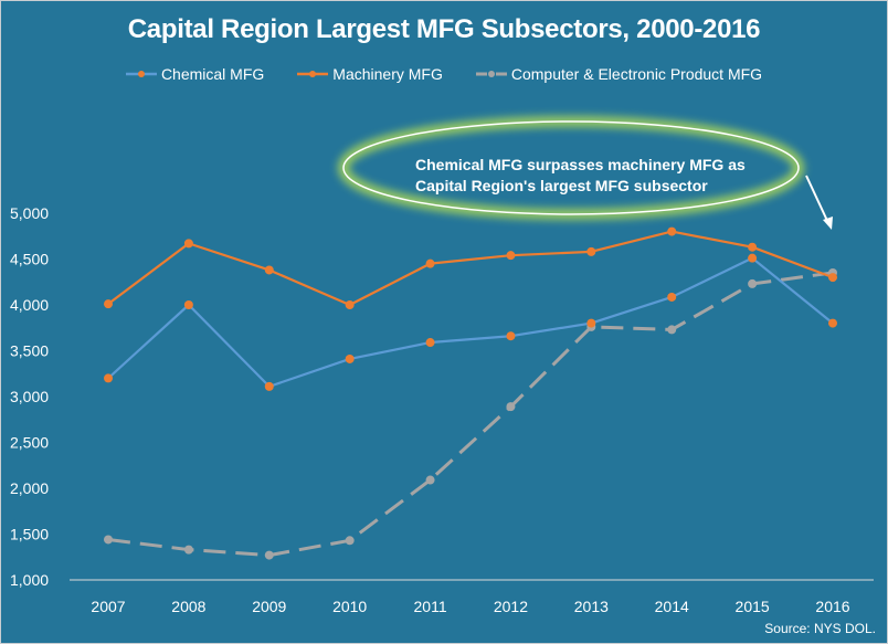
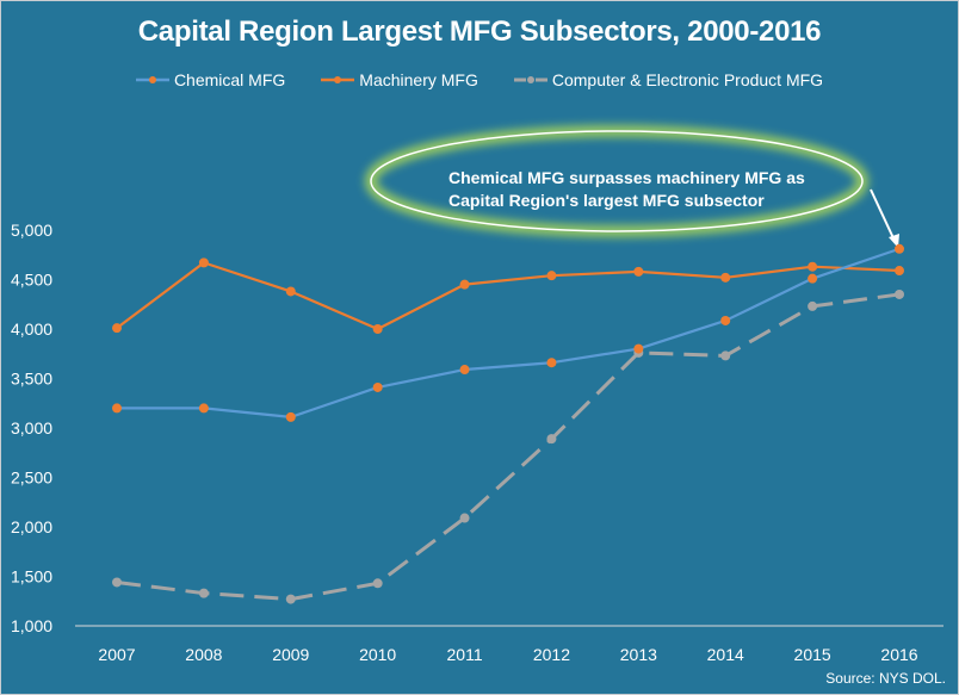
Chemical MFG/2008: 4000 -> 3200
Machinery MFG/2014: 4800 -> 4500
Chemical MFG/2016: 3800 -> 4800
Machinery MFG/2016: 4300 -> 4600
